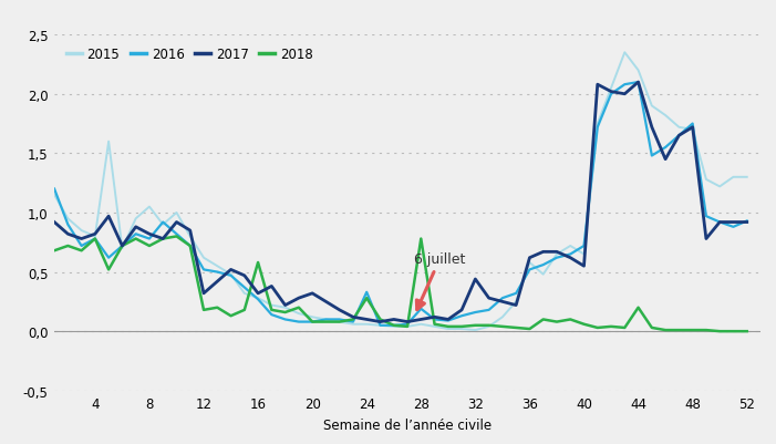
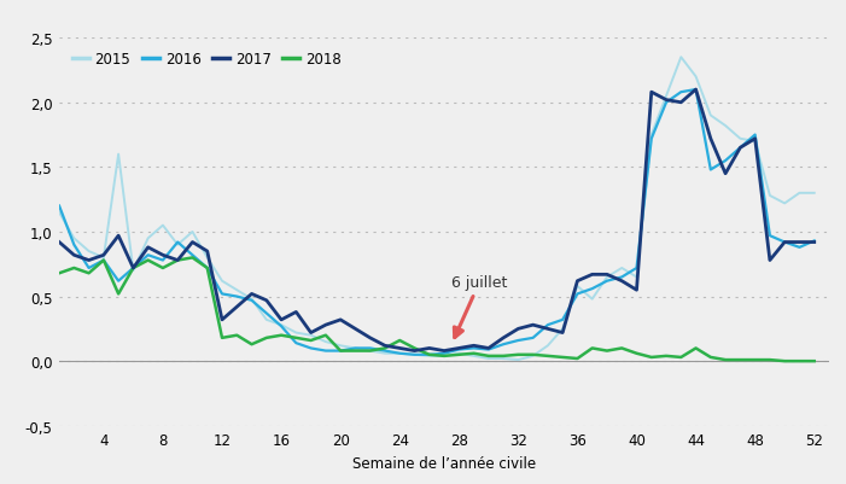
2018/16: 0,58 -> 0,20
2016/24: 0,33 -> 0,06
2018/24: 0,28 -> 0,16
2016/28: 0,19 -> 0,09
2018/28: 0,78 -> 0,05
2017/32: 0,44 -> 0,25
2018/44: 0,20 -> 0,10
